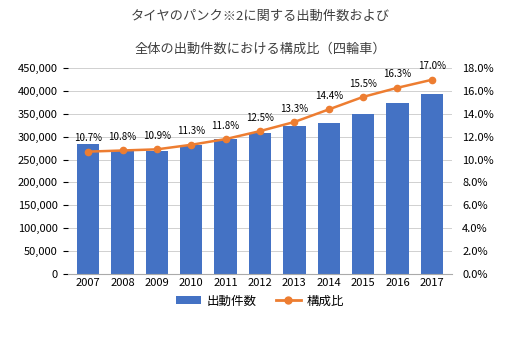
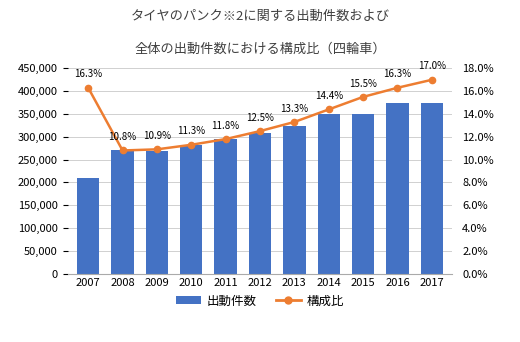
出動件数/2007: 285,000 -> 210,000
構成比/2007: 10.7% -> 16.3%
出動件数/2014: 330,000 -> 350,000
出動件数/2017: 393,000 -> 375,000
